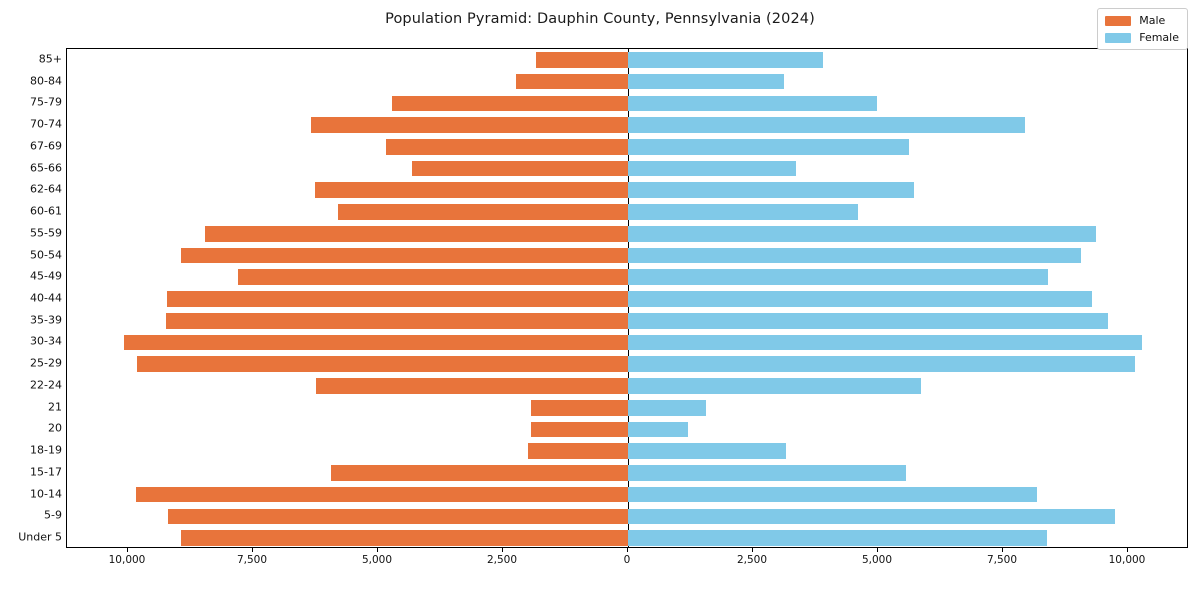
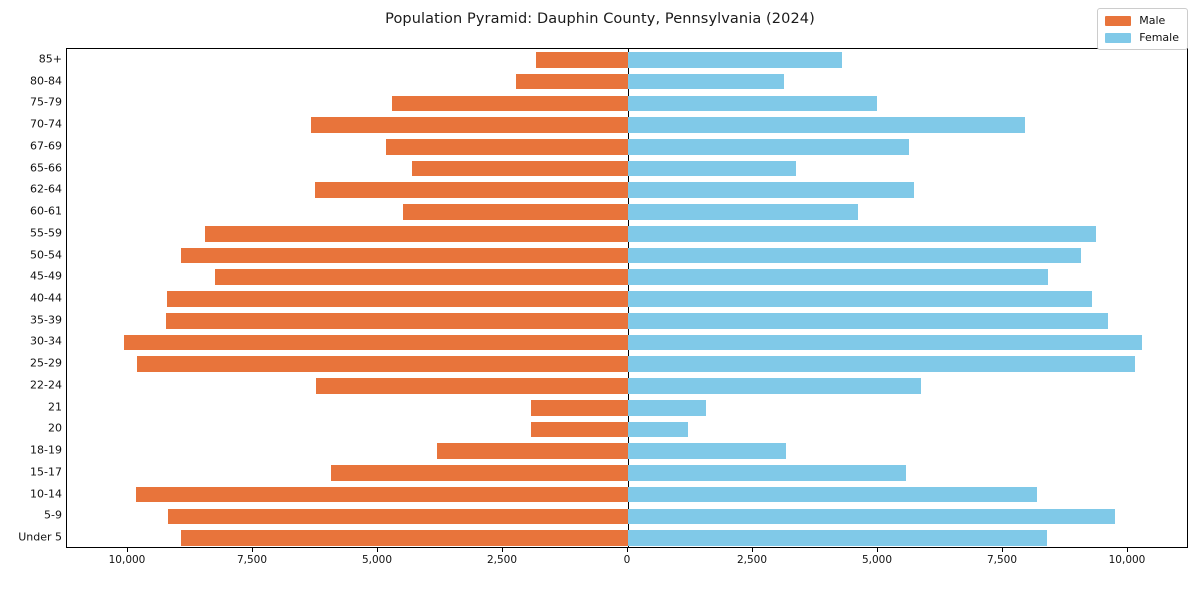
Female/85+: 3900 -> 4300
Male/60-61: 5800 -> 4500
Male/45-49: 7800 -> 8300
Male/18-19: 2000 -> 3800
